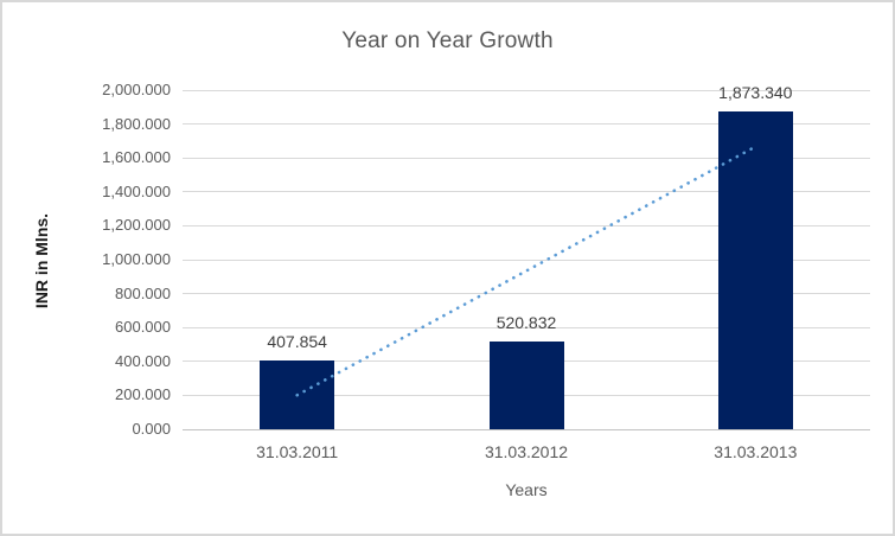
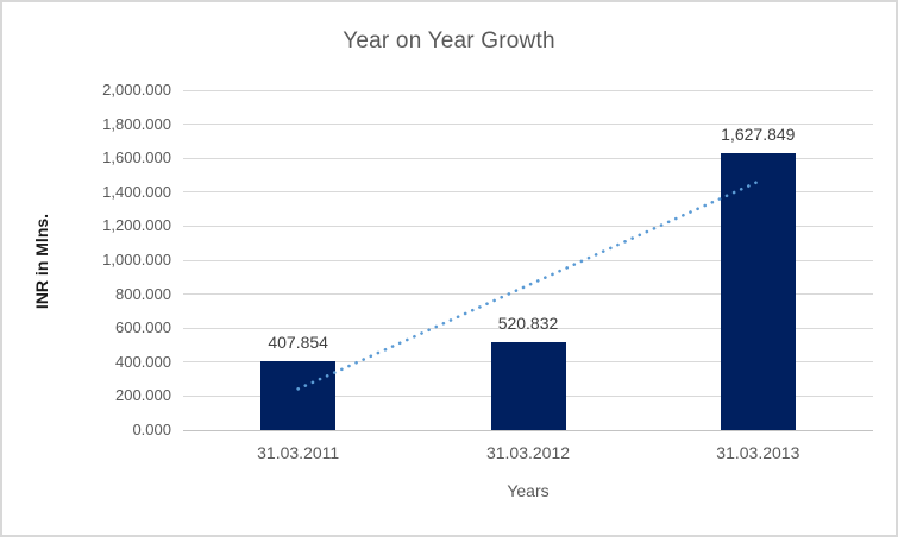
31.03.2013: 1,873.340 -> 1,627.849
